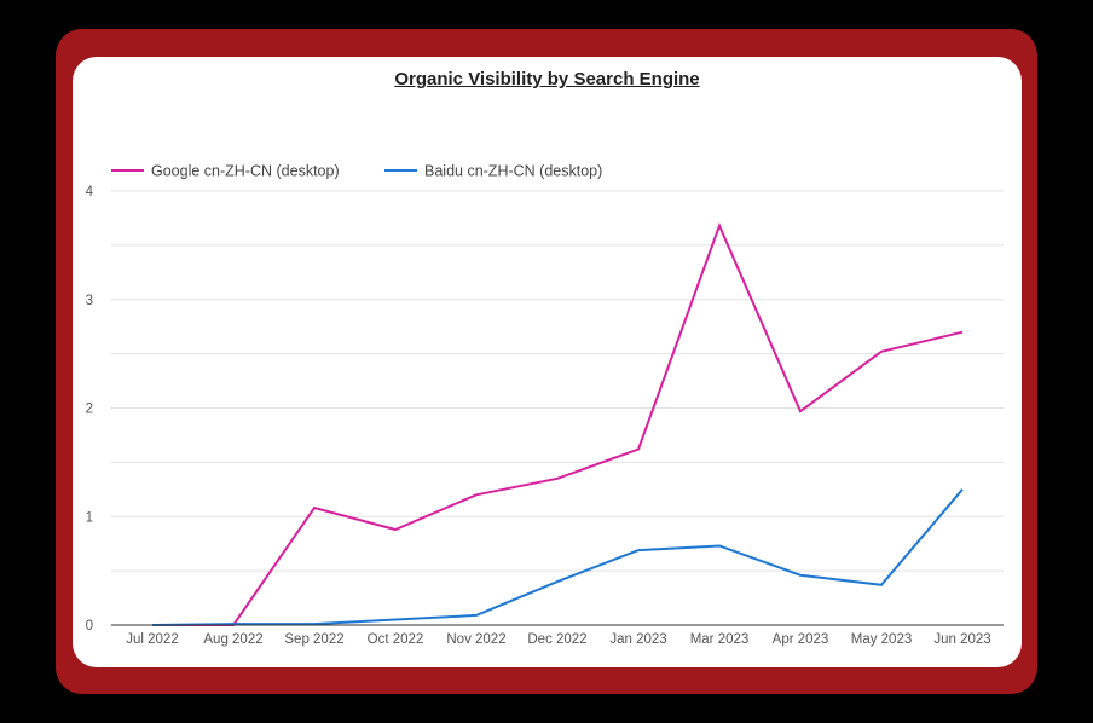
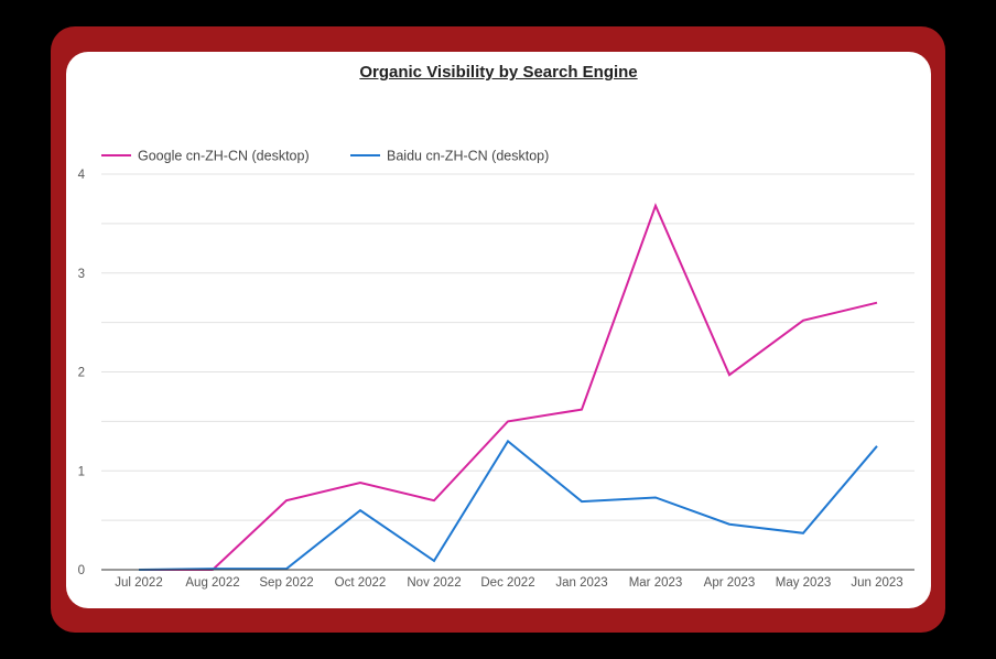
Google cn-ZH-CN (desktop)/Sep 2022: 1.1 -> 0.7
Baidu cn-ZH-CN (desktop)/Oct 2022: 0.1 -> 0.6
Google cn-ZH-CN (desktop)/Nov 2022: 1.2 -> 0.7
Google cn-ZH-CN (desktop)/Dec 2022: 1.4 -> 1.5
Baidu cn-ZH-CN (desktop)/Dec 2022: 0.4 -> 1.3
